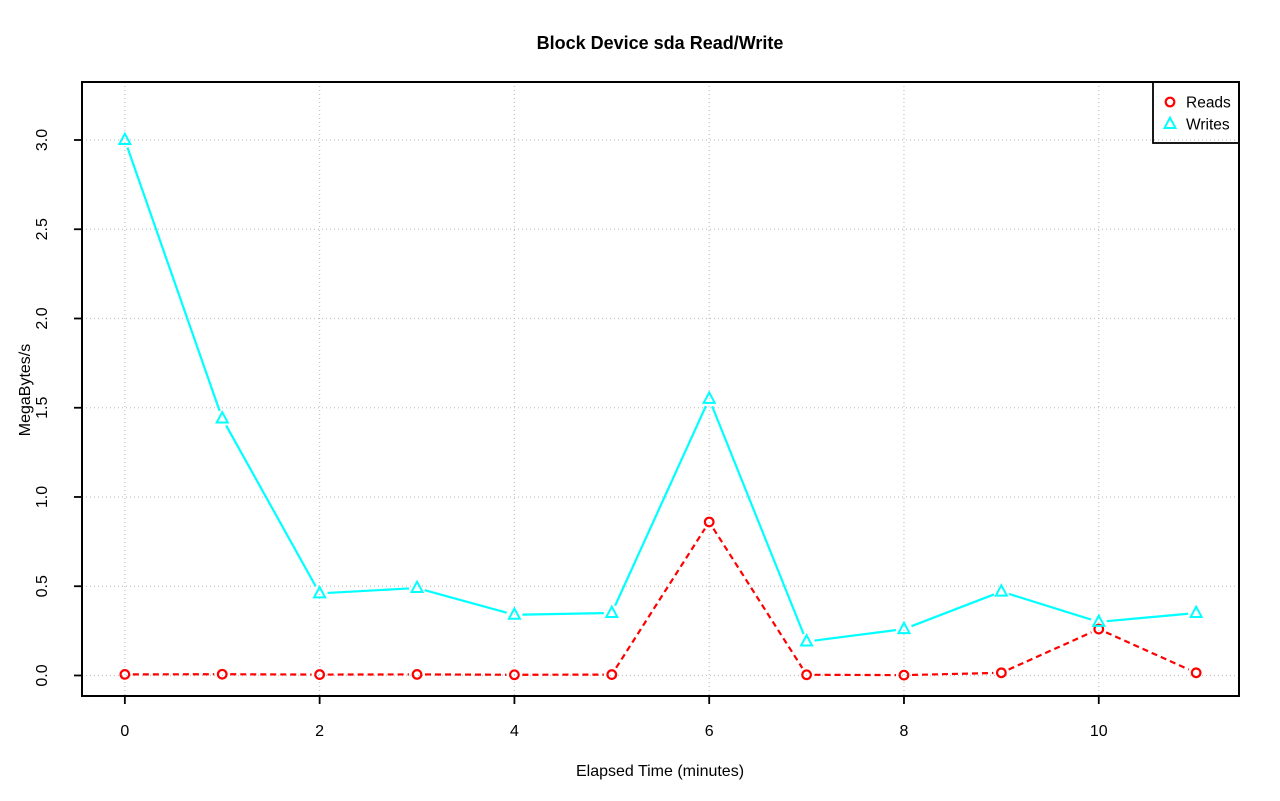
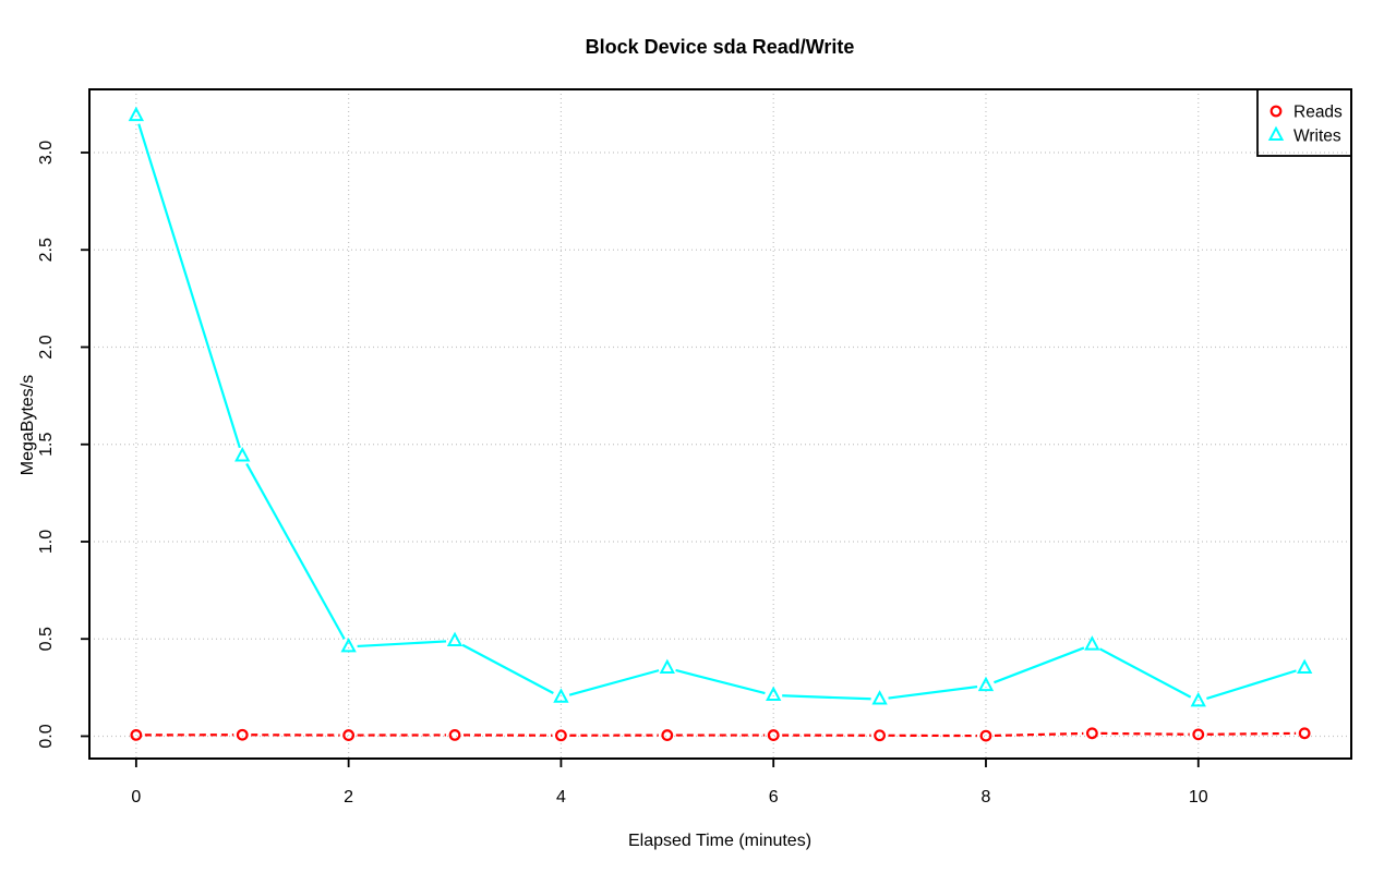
Writes/0: 3.00 -> 3.19
Writes/4: 0.34 -> 0.20
Reads/6: 0.86 -> 0.01
Writes/6: 1.55 -> 0.21
Reads/10: 0.26 -> 0.01
Writes/10: 0.30 -> 0.18
